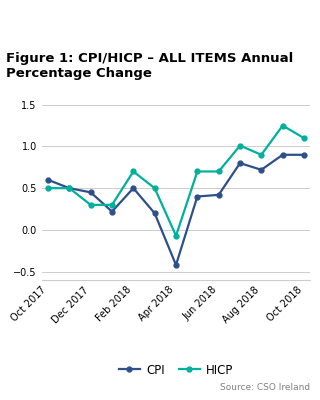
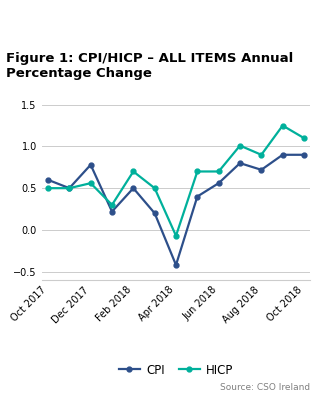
CPI/Dec 2017: 0.45 -> 0.78
HICP/Dec 2017: 0.30 -> 0.56
CPI/Jun 2018: 0.42 -> 0.56
